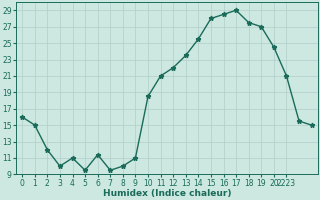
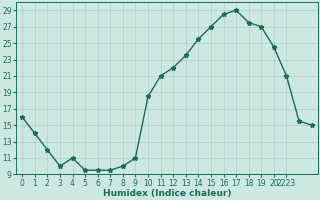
1: 15.0 -> 14.0
6: 11.4 -> 9.5
15: 28.0 -> 27.0
